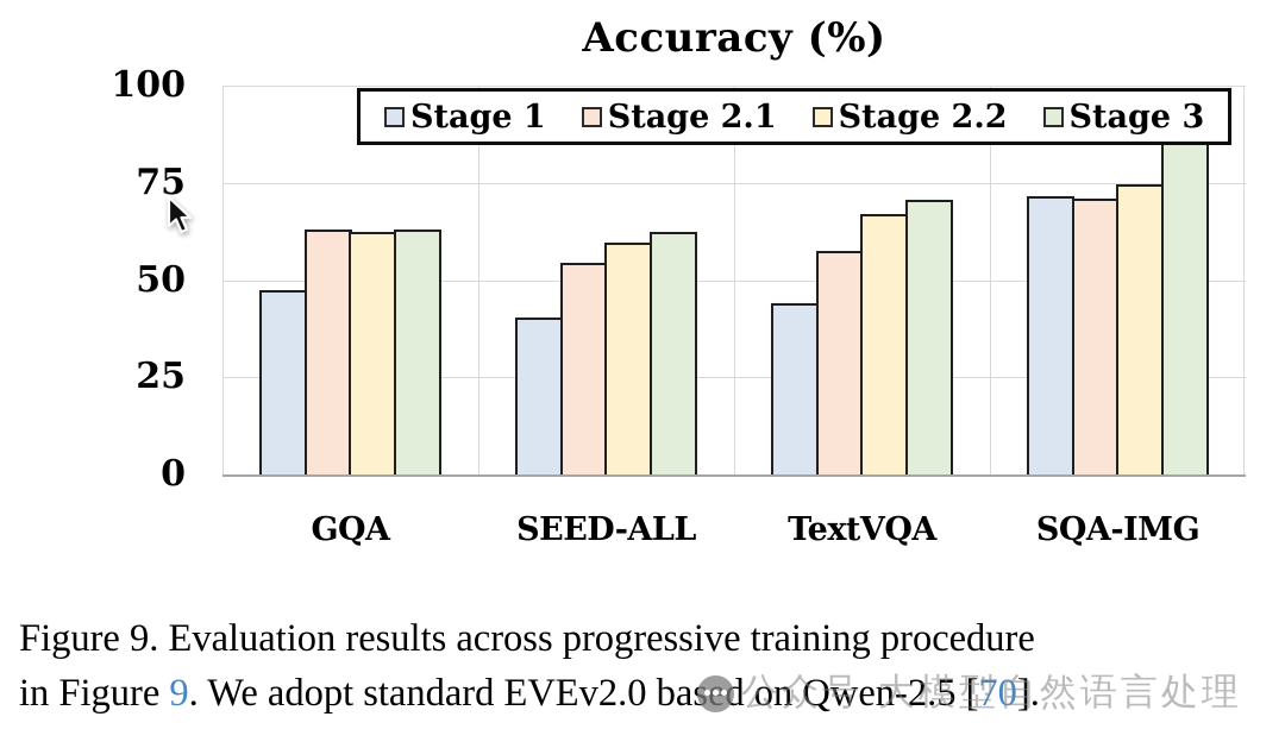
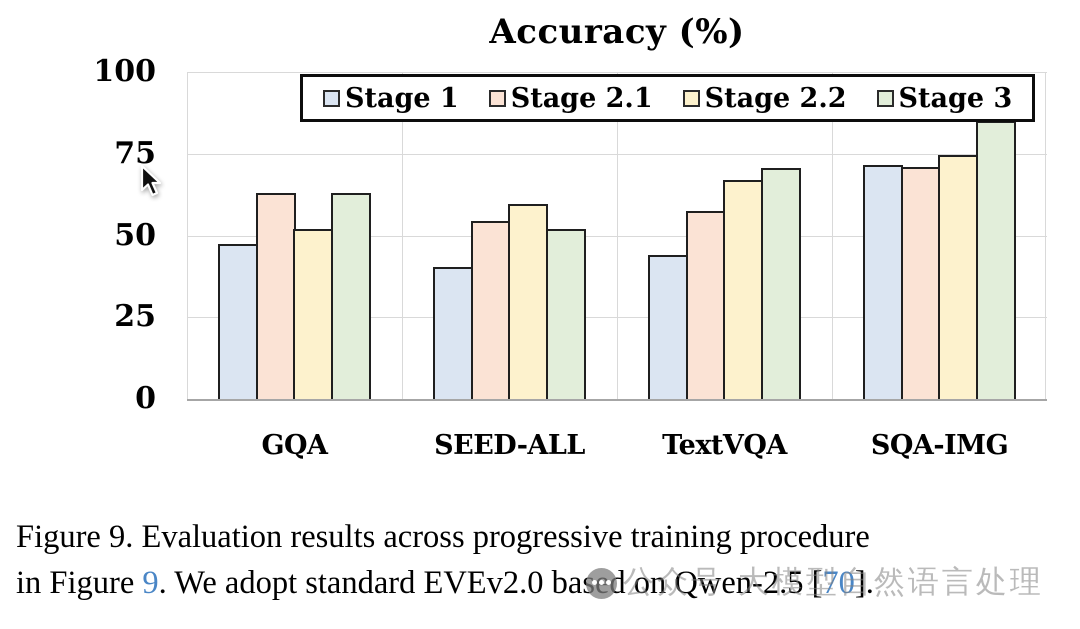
Stage 2.2/GQA: 62 -> 52
Stage 3/SEED-ALL: 62 -> 52
Stage 3/SQA-IMG: 96 -> 85
